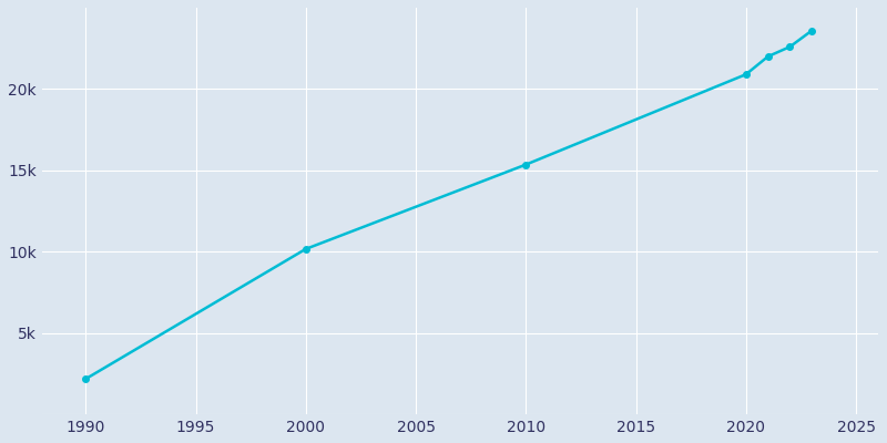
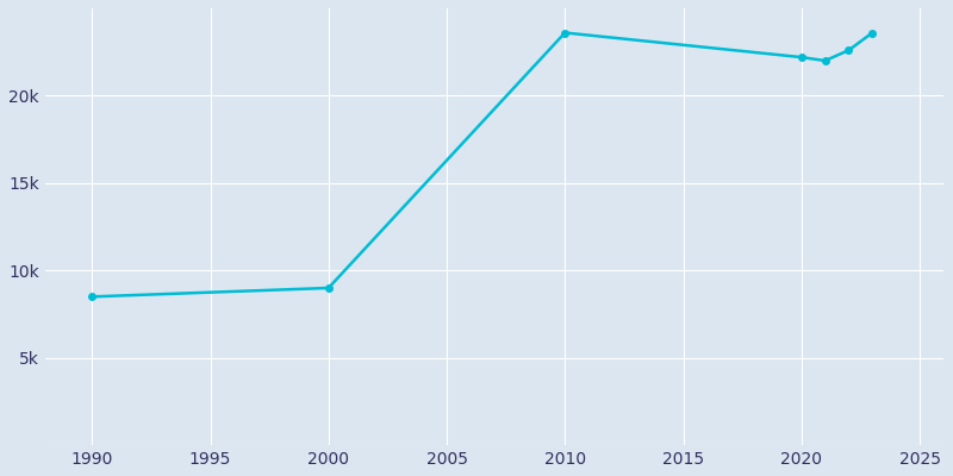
1990: 2.2k -> 8.5k
2000: 10.2k -> 9.0k
2010: 15.4k -> 23.6k
2020: 20.9k -> 22.2k
